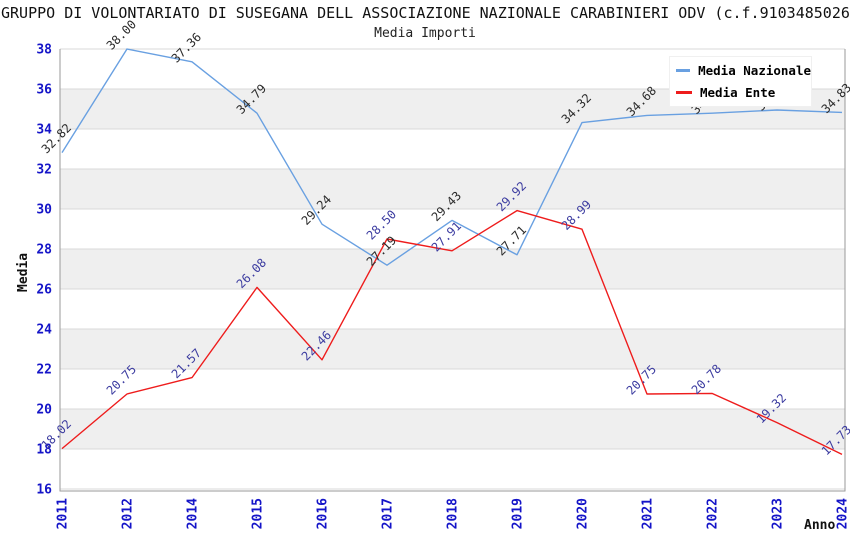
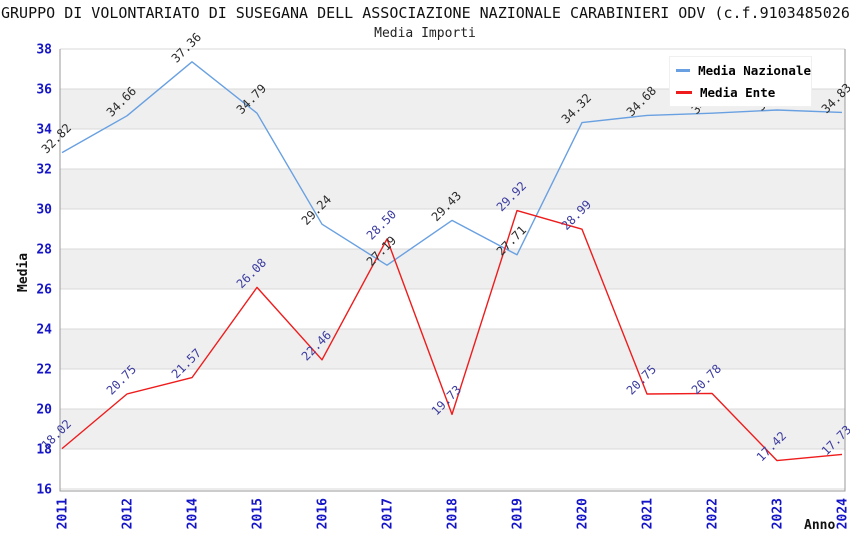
Media Nazionale/2012: 38.00 -> 34.66
Media Ente/2018: 27.91 -> 19.73
Media Ente/2023: 19.32 -> 17.42
